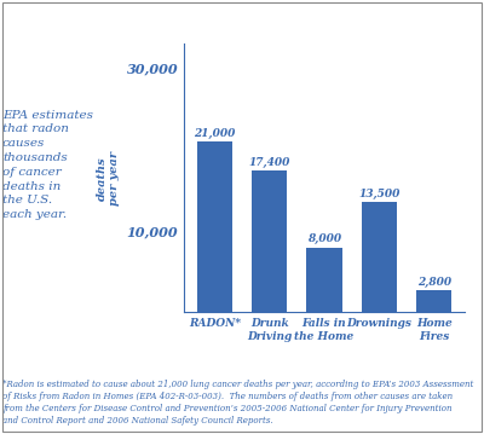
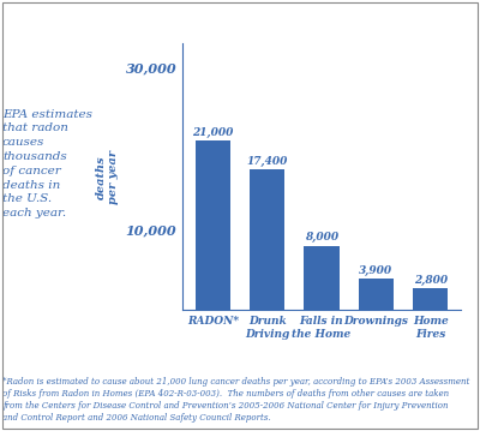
Drownings: 13,500 -> 3,900
